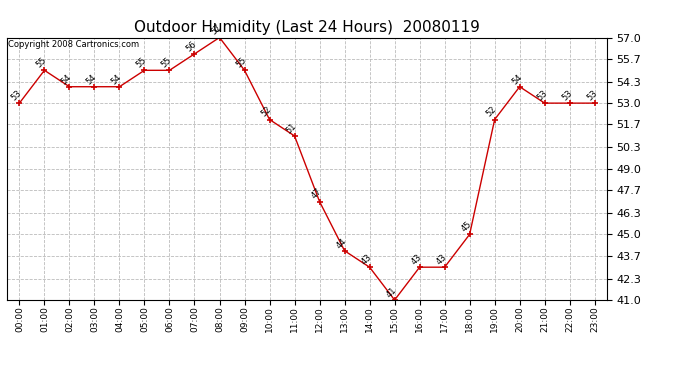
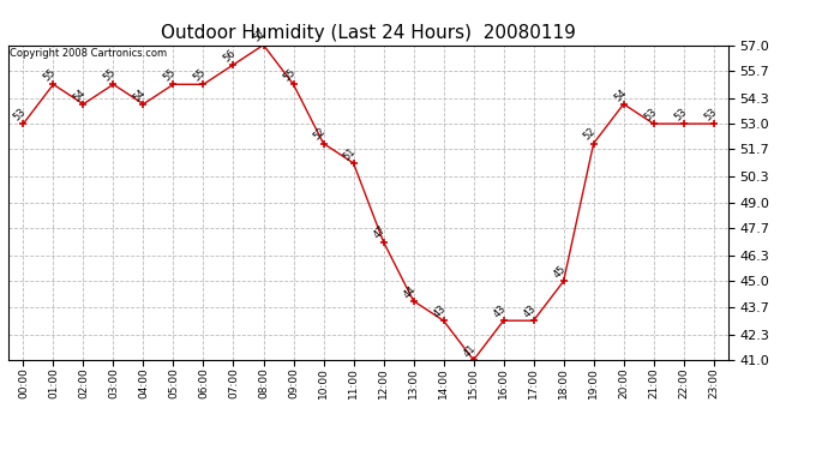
03:00: 54 -> 55
